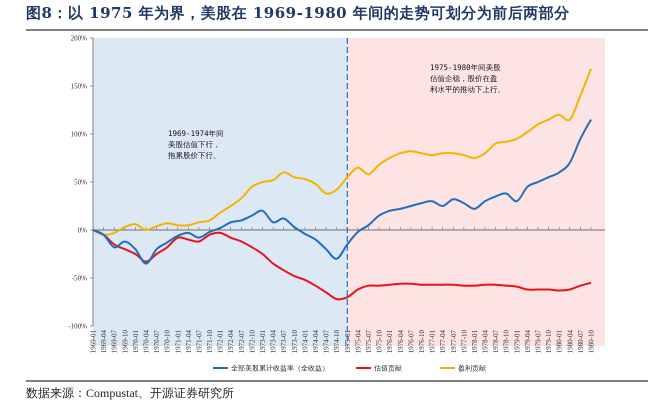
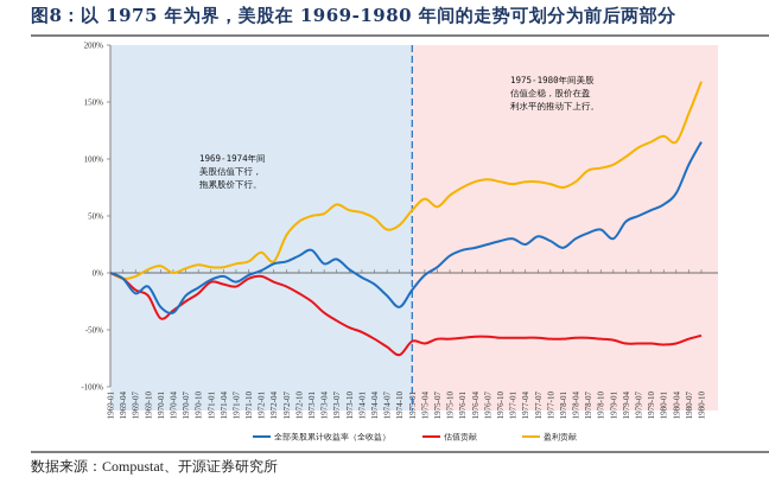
全部美股累计收益率（全收益）/1970-01: -20% -> -30%
估值贡献/1970-01: -20% -> -40%
盈利贡献/1972-04: 20% -> 10%
估值贡献/1975-01: -70% -> -60%
